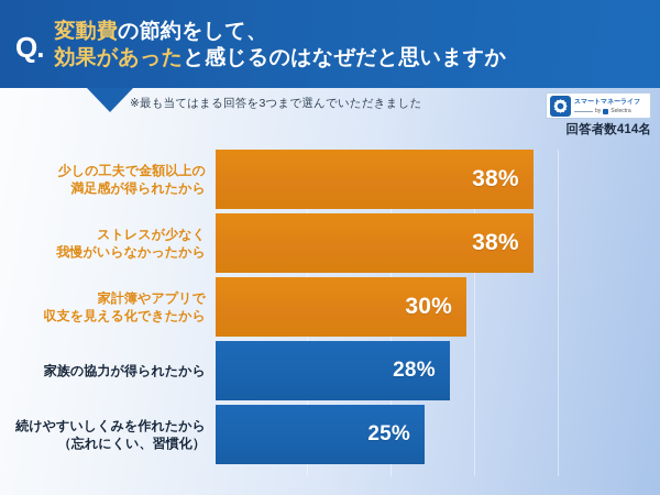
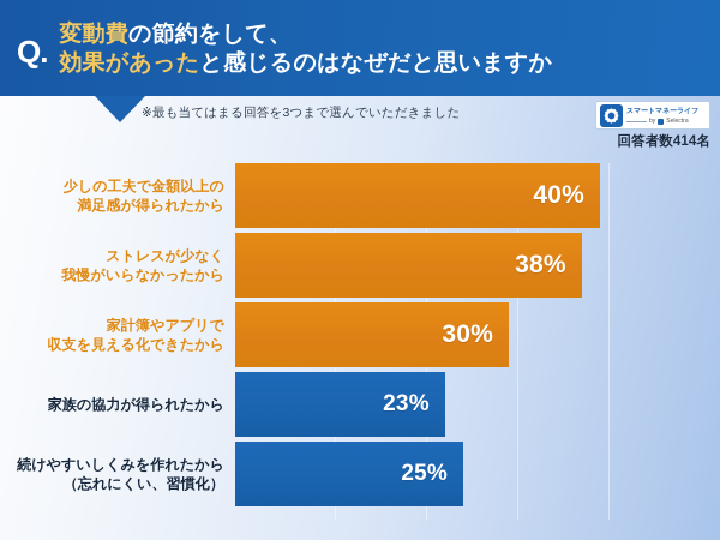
少しの工夫で金額以上の 満足感が得られたから: 38% -> 40%
家族の協力が得られたから: 28% -> 23%
